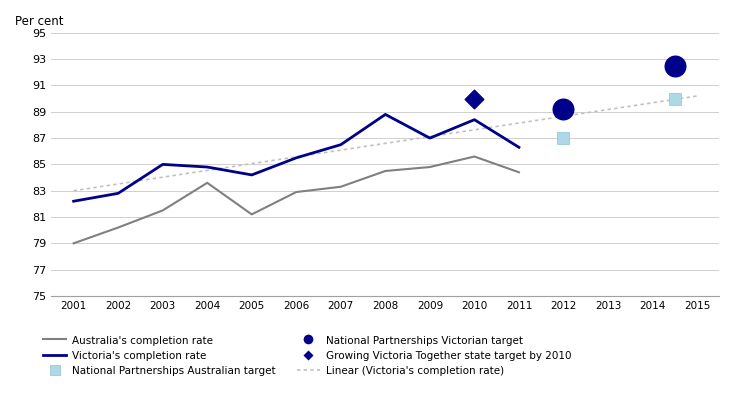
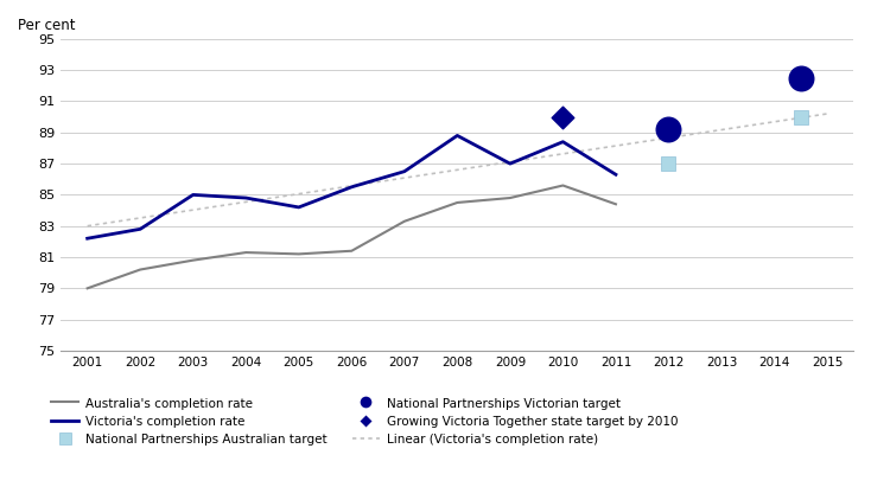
Australia's completion rate/2003: 81.5 -> 80.8
Australia's completion rate/2004: 83.6 -> 81.3
Australia's completion rate/2006: 82.9 -> 81.4
